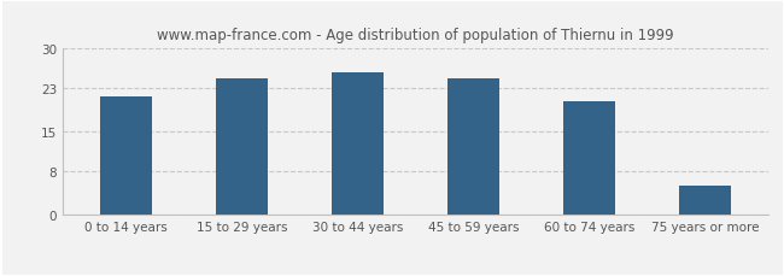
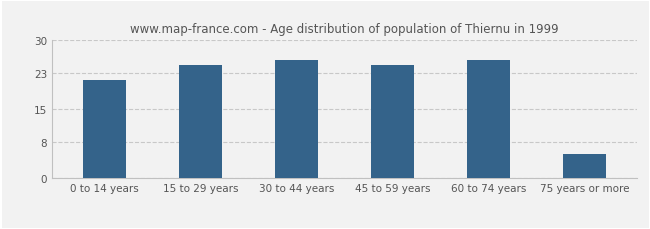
60 to 74 years: 20.5 -> 25.7
